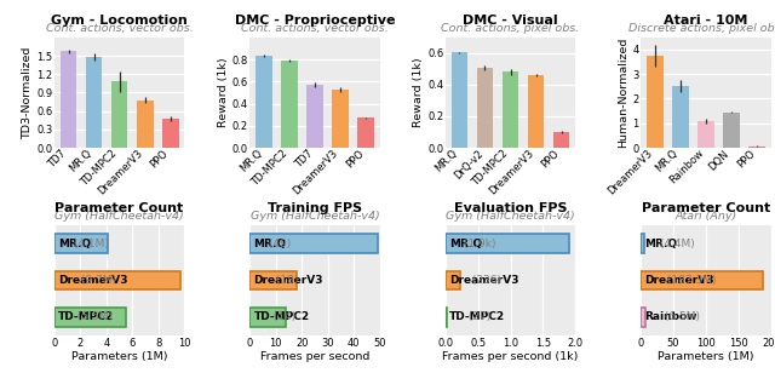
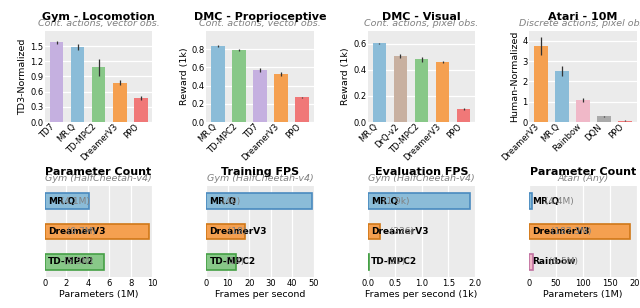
DQN: 1.45 -> 0.28
